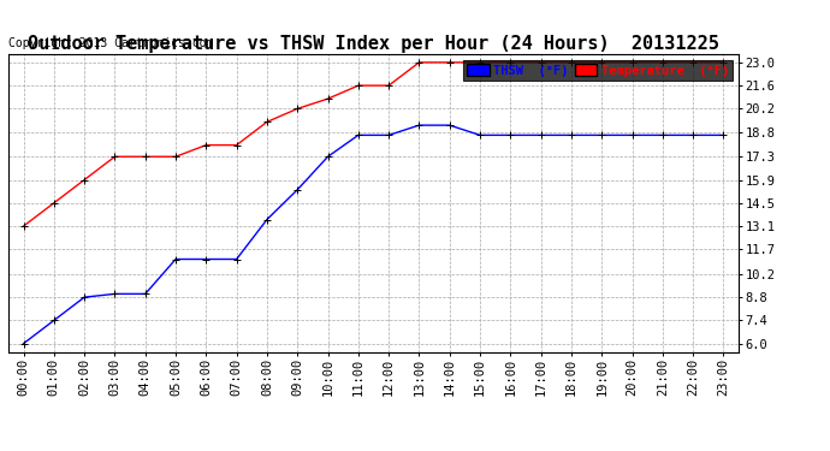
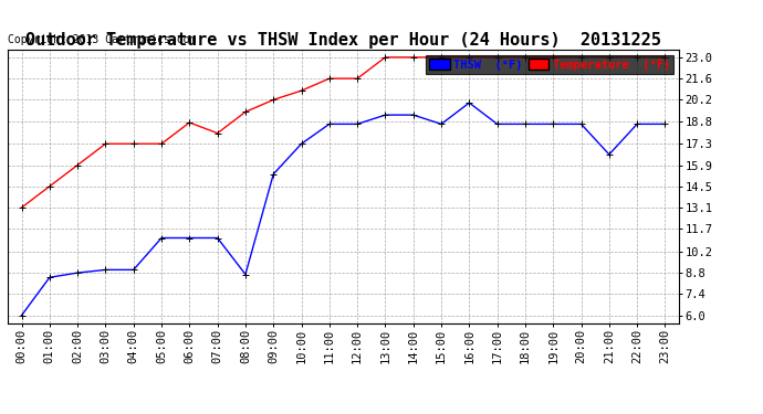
THSW (°F)/01:00: 7.4 -> 8.5
Temperature (°F)/06:00: 18.0 -> 18.7
THSW (°F)/08:00: 13.5 -> 8.7
THSW (°F)/16:00: 18.6 -> 20.0
THSW (°F)/21:00: 18.6 -> 16.6
